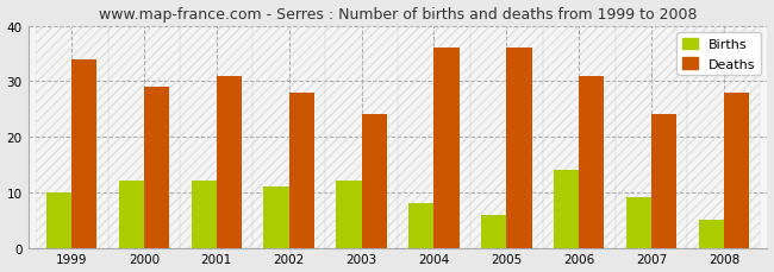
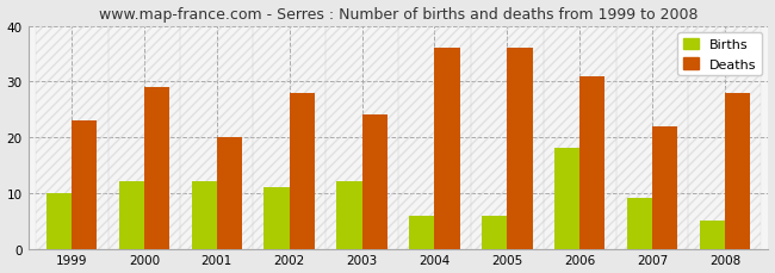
Deaths/1999: 34 -> 23
Deaths/2001: 31 -> 20
Births/2004: 8 -> 6
Births/2006: 14 -> 18
Deaths/2007: 24 -> 22
